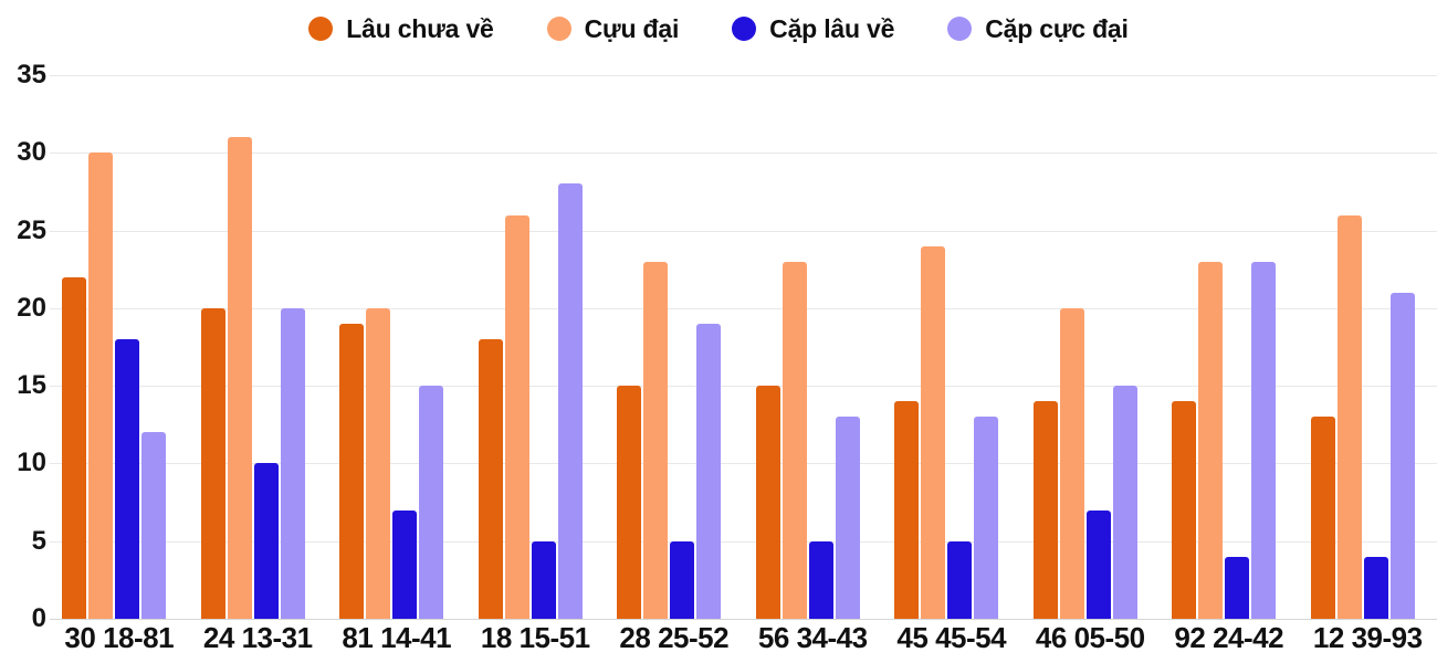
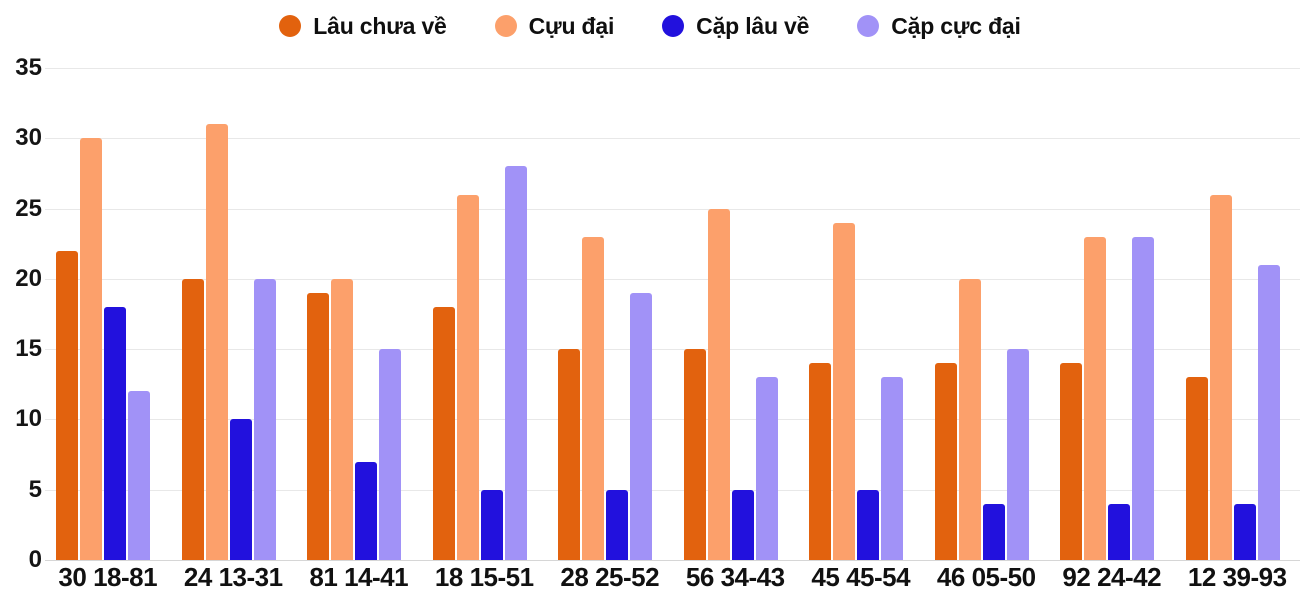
Cựu đại/56 34-43: 23 -> 25
Cặp lâu về/46 05-50: 7 -> 4
